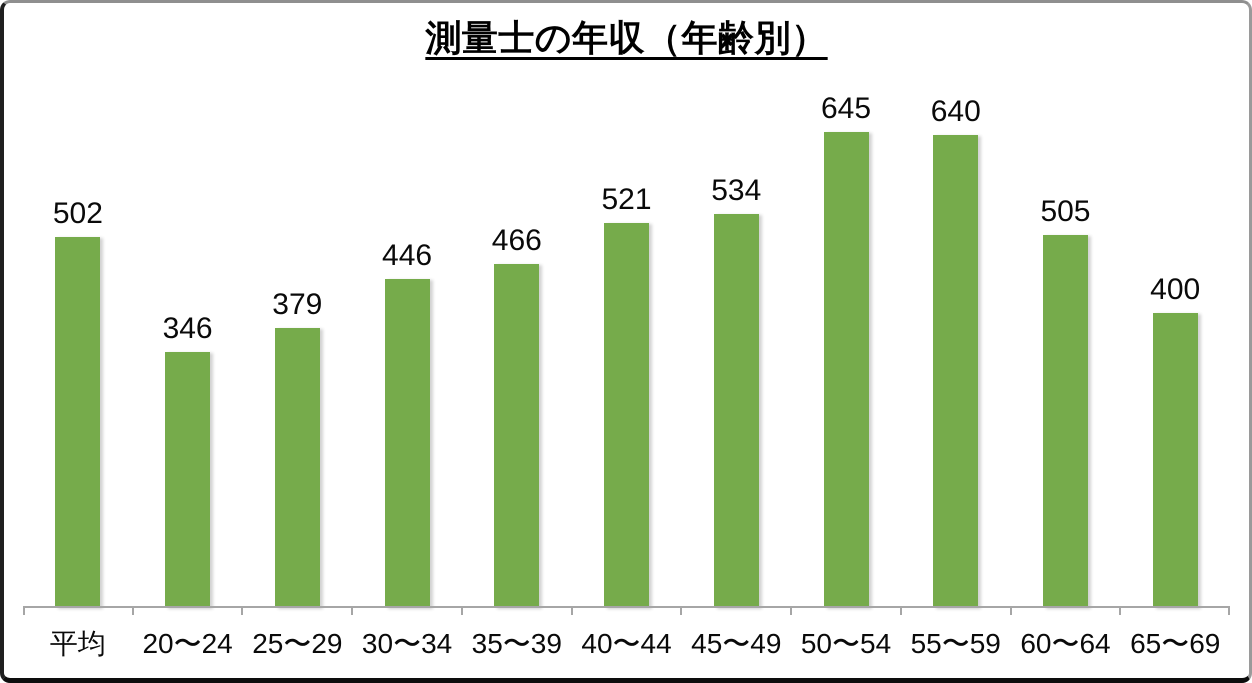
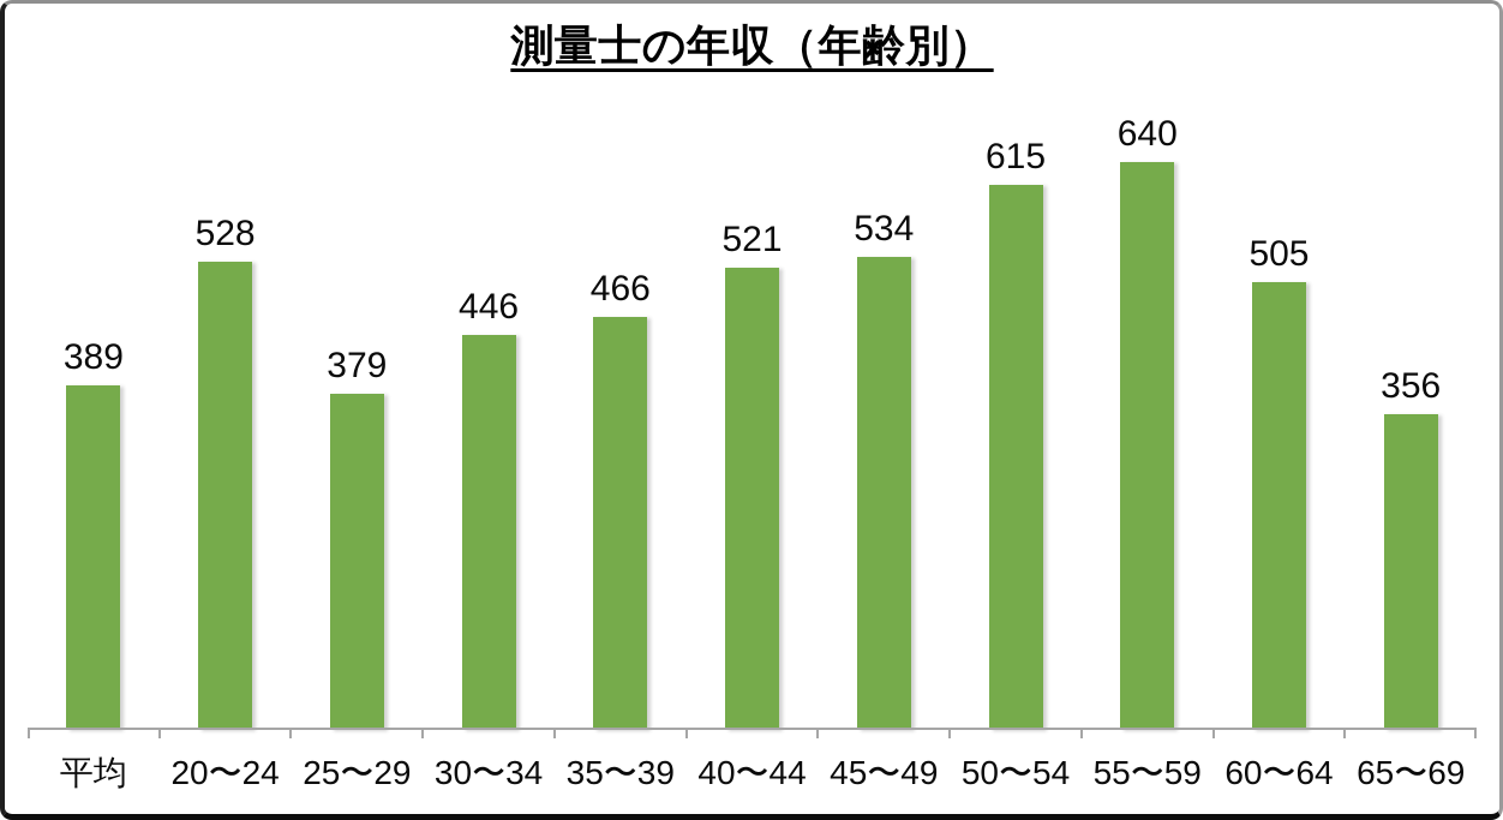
平均: 502 -> 389
20〜24: 346 -> 528
50〜54: 645 -> 615
65〜69: 400 -> 356
